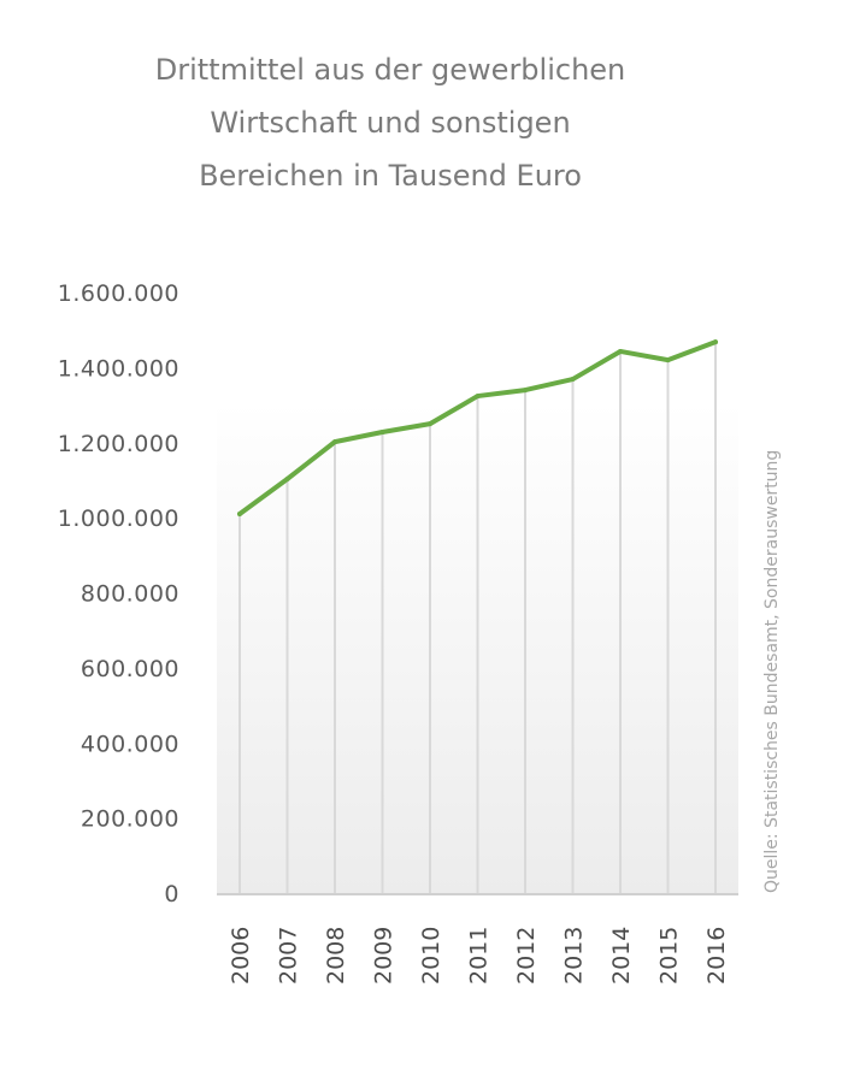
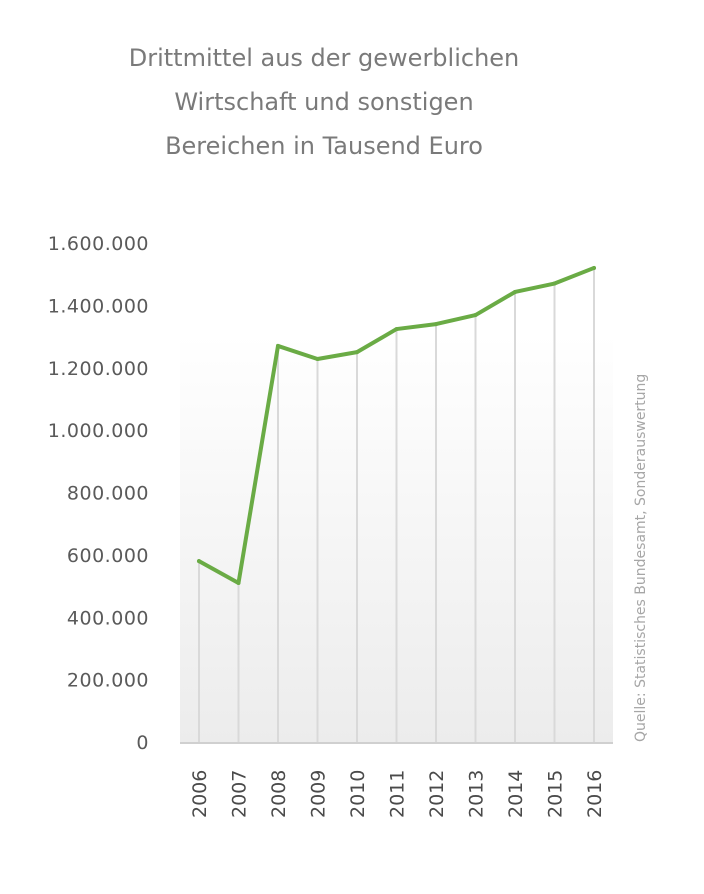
2006: 1010000 -> 580000
2007: 1100000 -> 510000
2008: 1200000 -> 1270000
2015: 1420000 -> 1470000
2016: 1470000 -> 1520000
